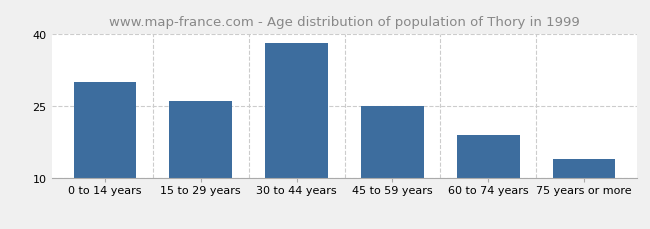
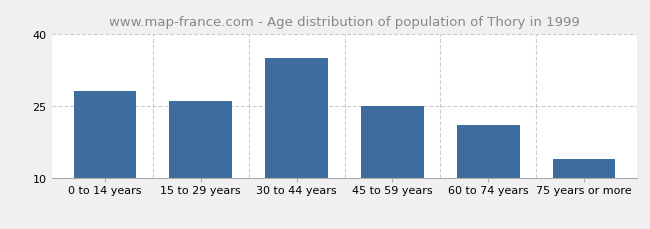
0 to 14 years: 30 -> 28
30 to 44 years: 38 -> 35
60 to 74 years: 19 -> 21
